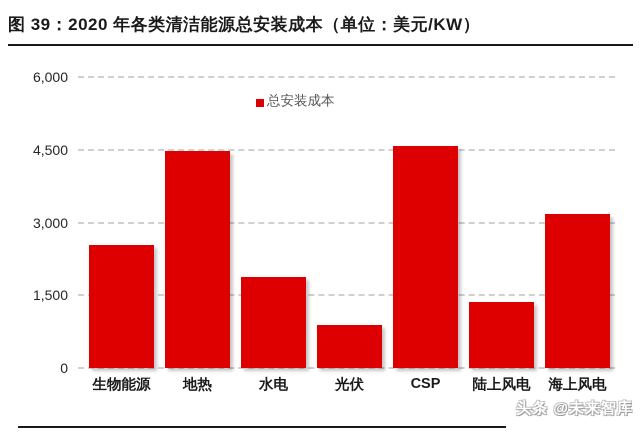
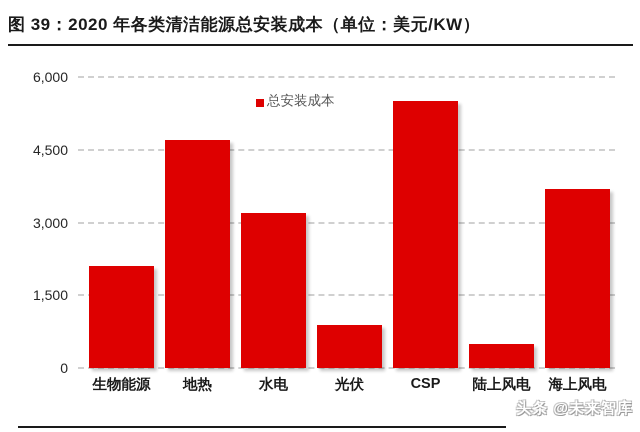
生物能源: 2500 -> 2100
地热: 4500 -> 4700
水电: 1900 -> 3200
CSP: 4600 -> 5500
陆上风电: 1400 -> 500
海上风电: 3200 -> 3700
